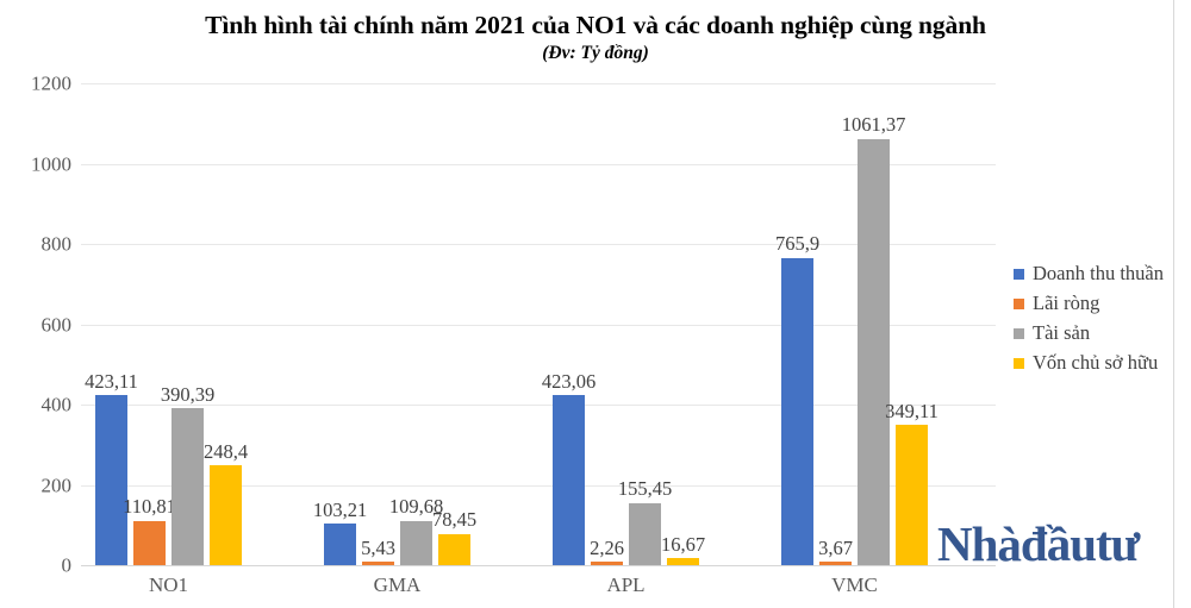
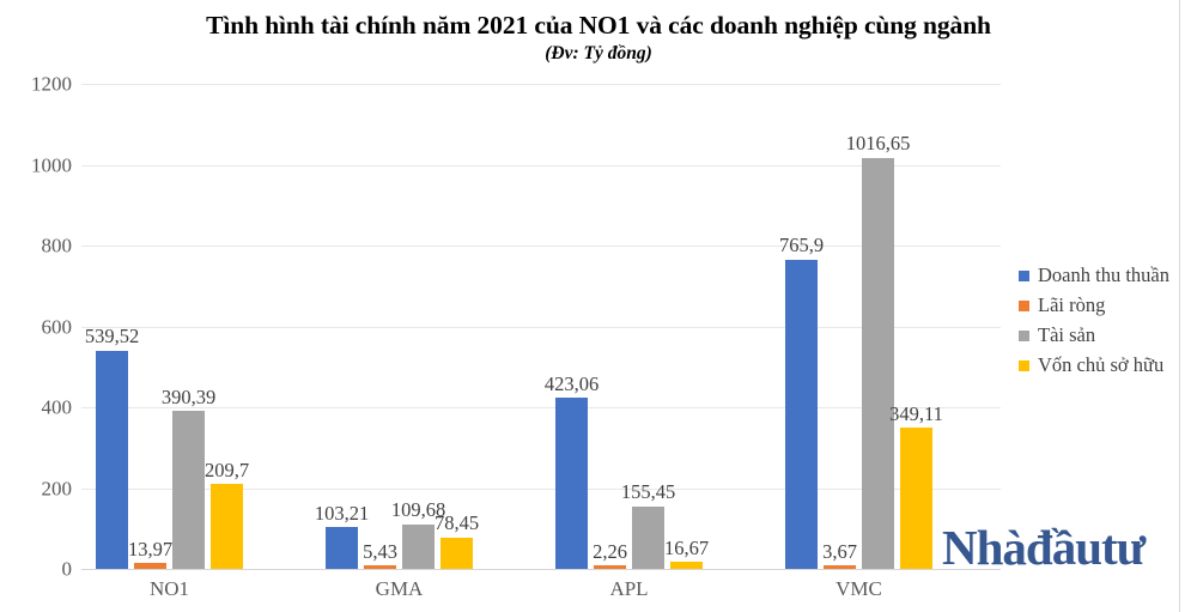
Doanh thu thuần/NO1: 423,11 -> 539,52
Lãi ròng/NO1: 110,81 -> 13,97
Vốn chủ sở hữu/NO1: 248,4 -> 209,7
Tài sản/VMC: 1061,37 -> 1016,65
